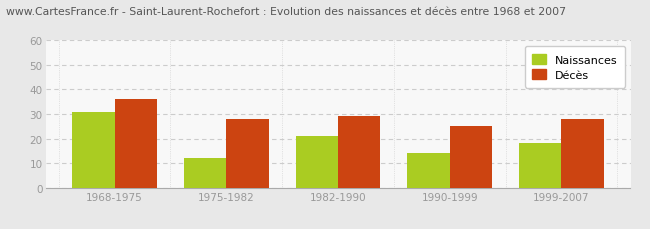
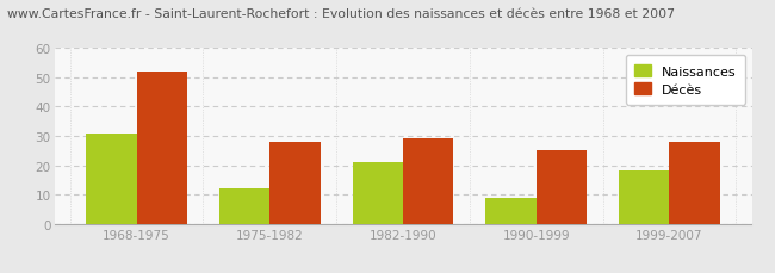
Décès/1968-1975: 36 -> 52
Naissances/1990-1999: 14 -> 9
